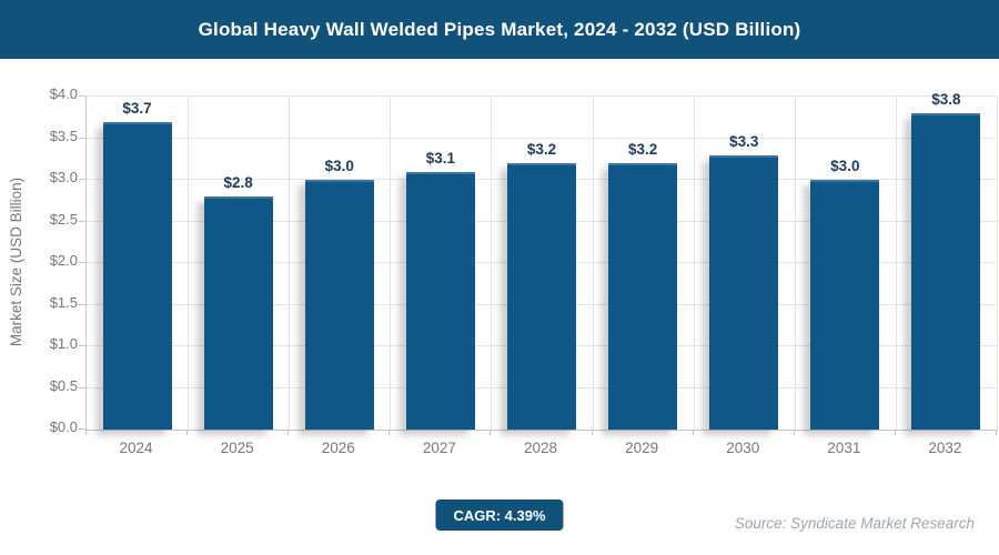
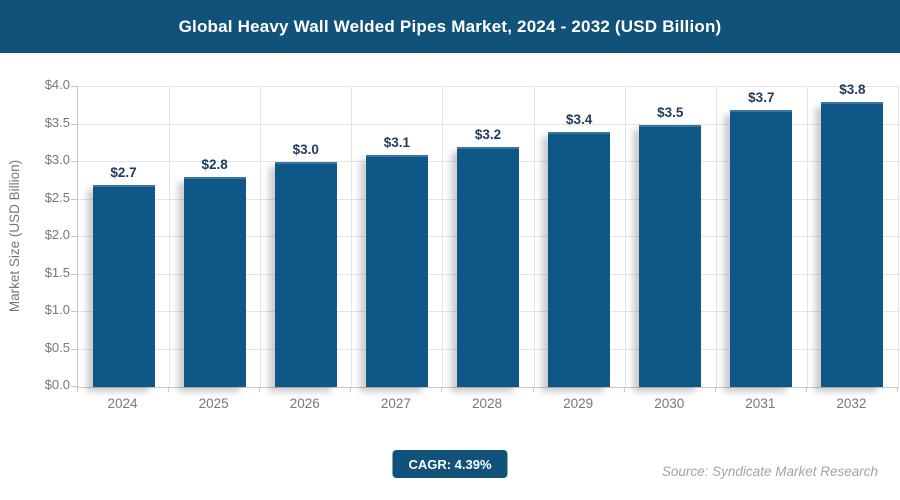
2024: $3.7 -> $2.7
2029: $3.2 -> $3.4
2030: $3.3 -> $3.5
2031: $3.0 -> $3.7
